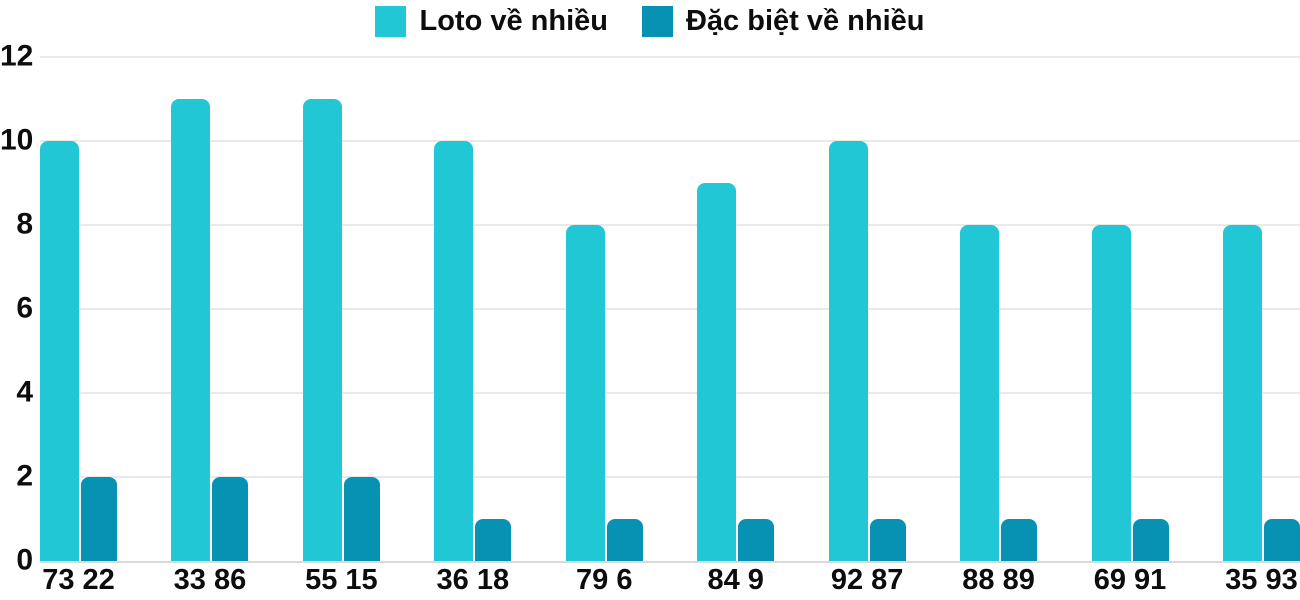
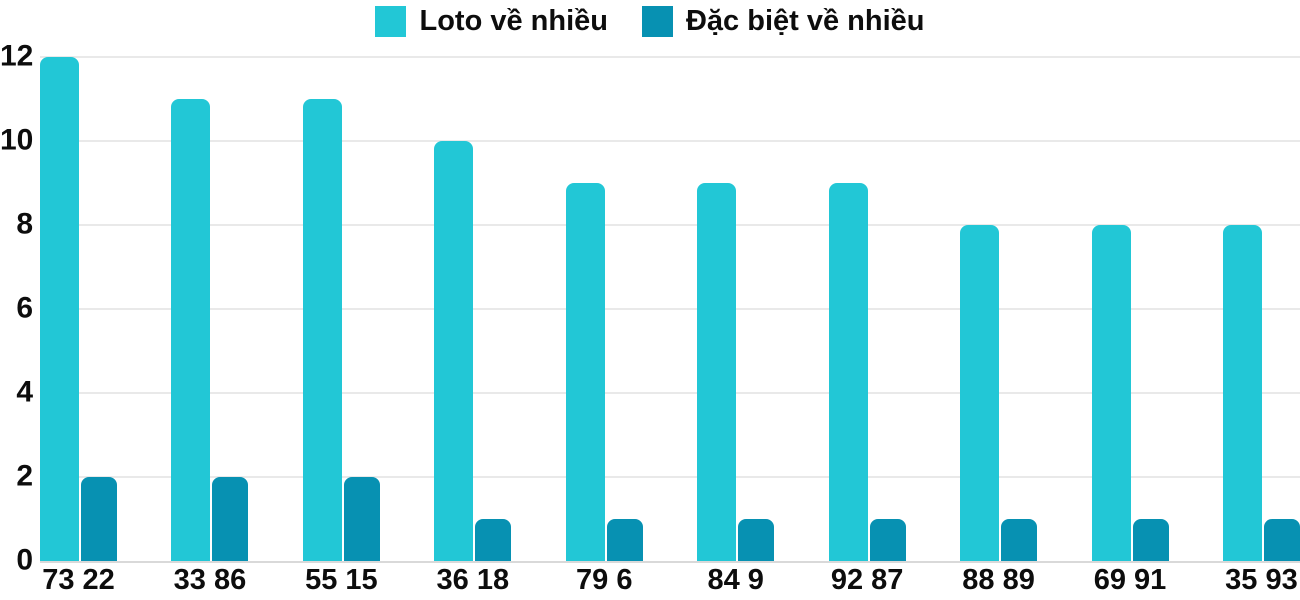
Loto về nhiều/73 22: 10 -> 12
Loto về nhiều/79 6: 8 -> 9
Loto về nhiều/92 87: 10 -> 9
